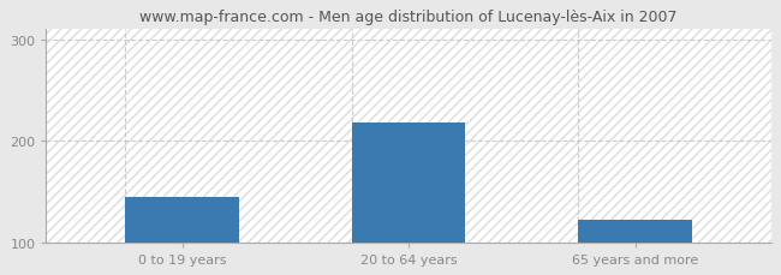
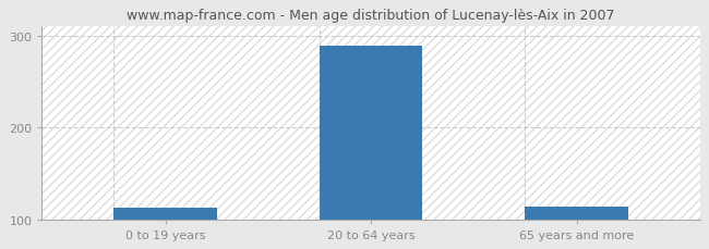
0 to 19 years: 144 -> 113
20 to 64 years: 218 -> 289
65 years and more: 122 -> 114
